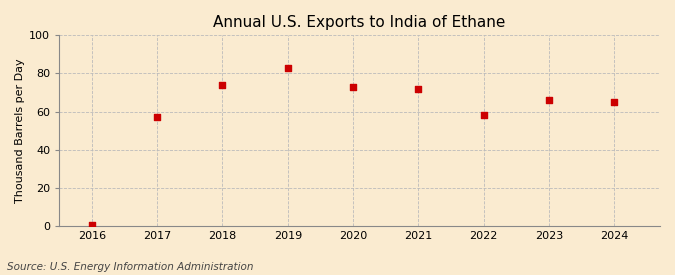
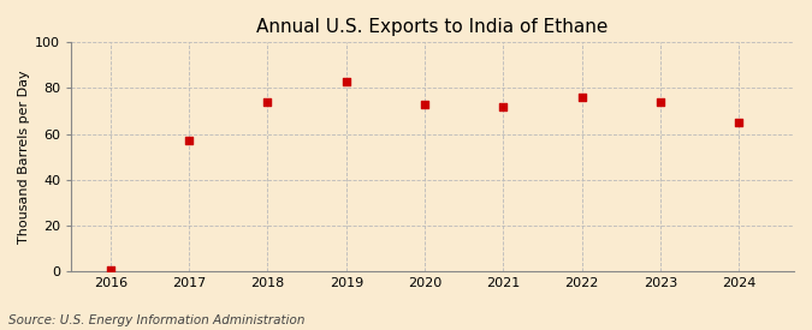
2022: 58 -> 76
2023: 66 -> 74
